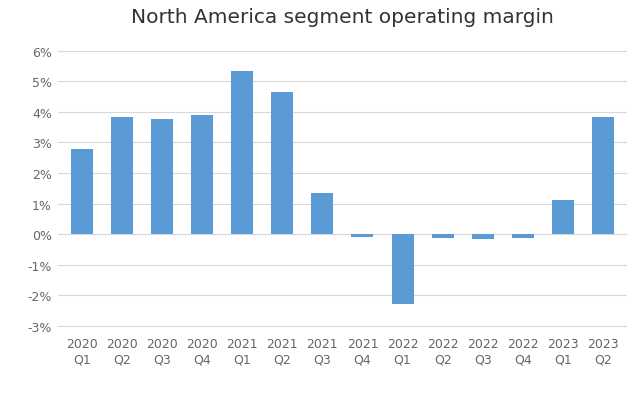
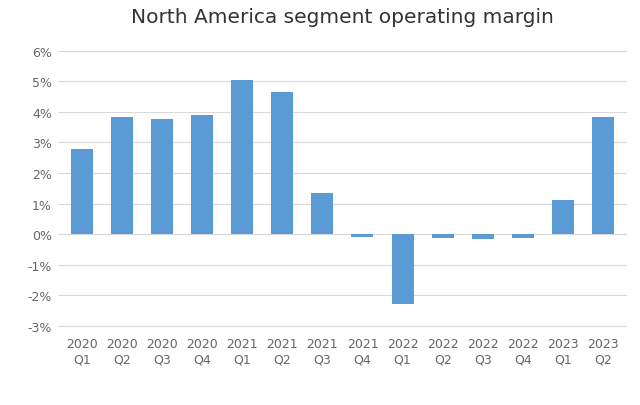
2021 Q1: 5.35% -> 5.05%
